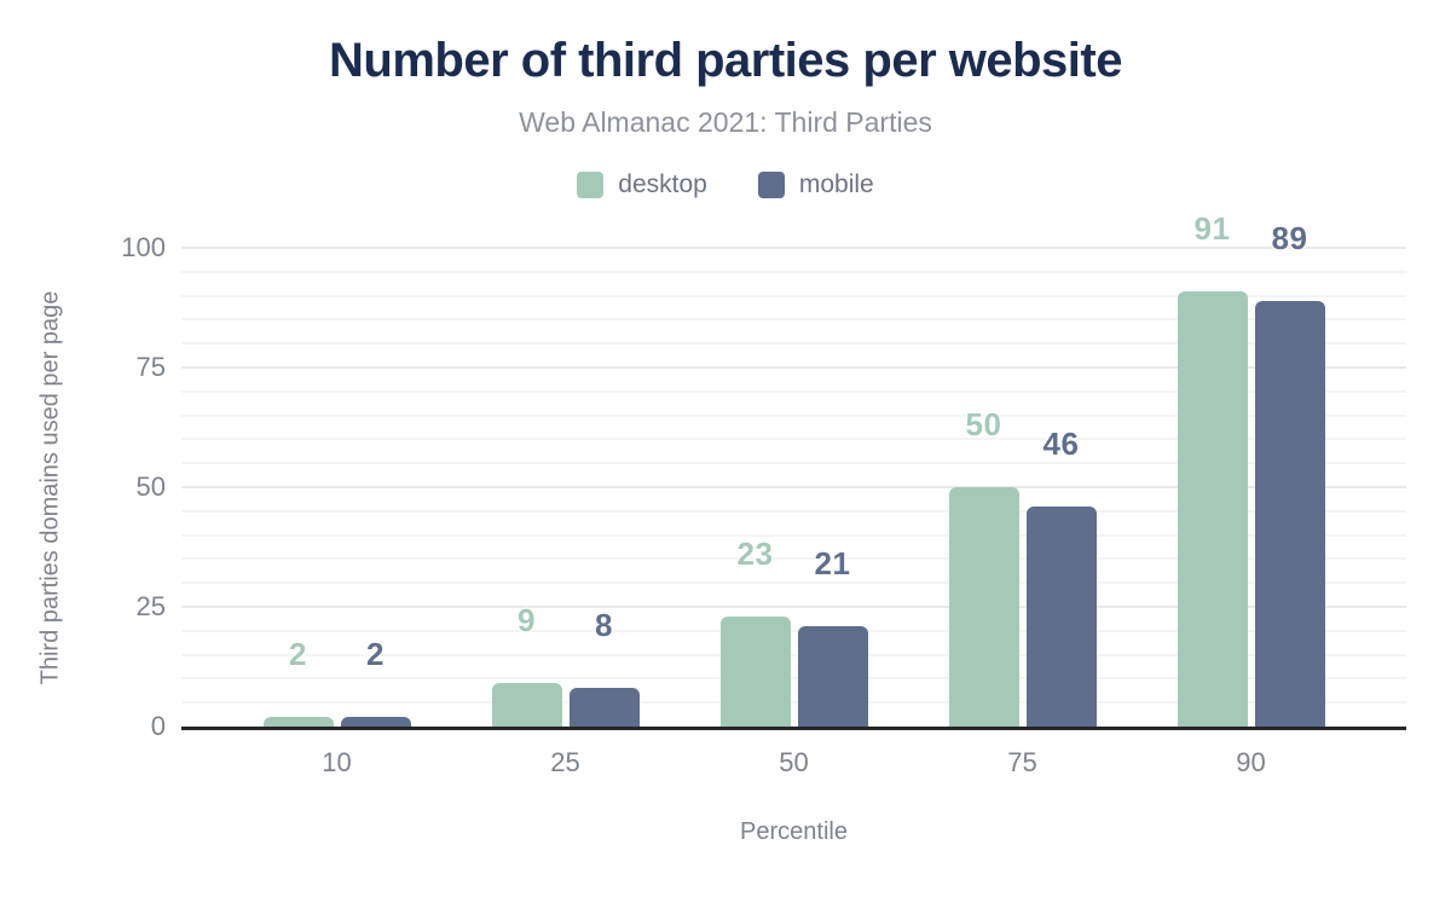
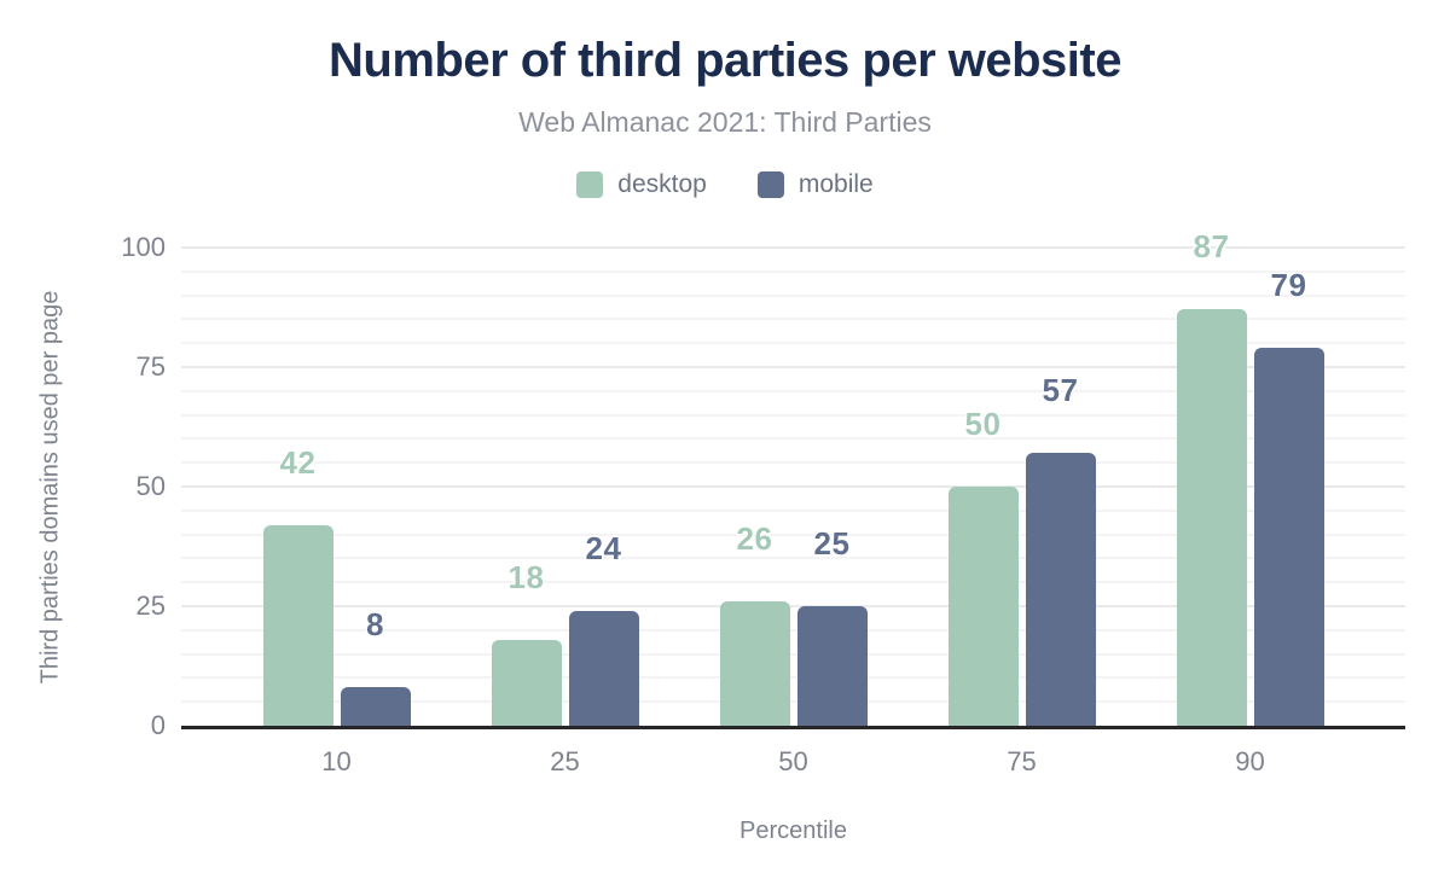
desktop/10: 2 -> 42
mobile/10: 2 -> 8
desktop/25: 9 -> 18
mobile/25: 8 -> 24
desktop/50: 23 -> 26
mobile/50: 21 -> 25
mobile/75: 46 -> 57
desktop/90: 91 -> 87
mobile/90: 89 -> 79
